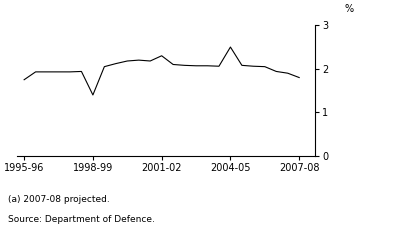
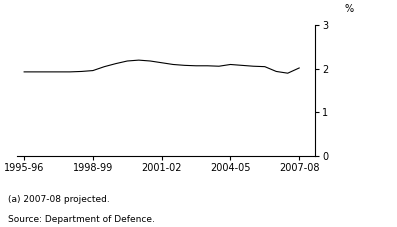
1995-96: 1.75 -> 1.93
1998-99: 1.40 -> 1.96
2001-02: 2.30 -> 2.14
2004-05: 2.50 -> 2.10
2007-08: 1.80 -> 2.02
